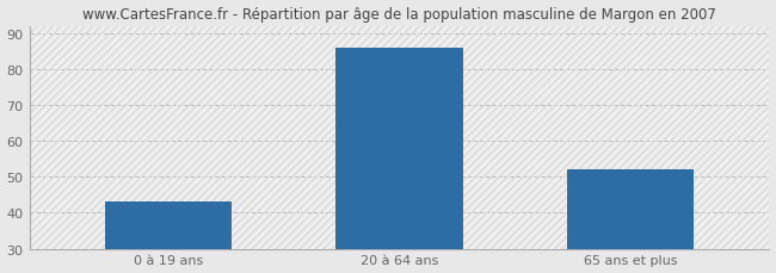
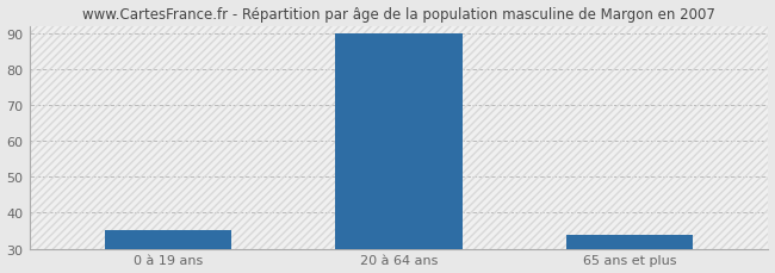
0 à 19 ans: 43 -> 35
20 à 64 ans: 86 -> 90
65 ans et plus: 52 -> 34
